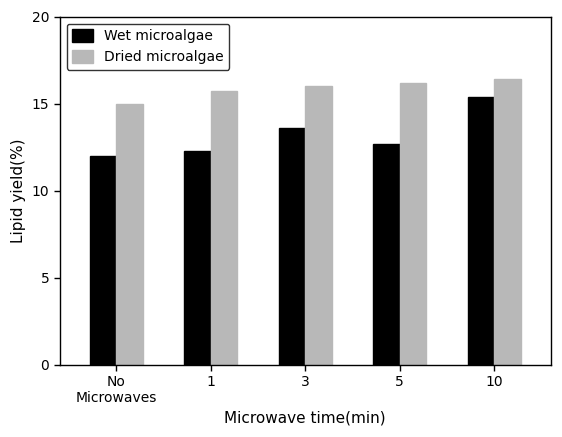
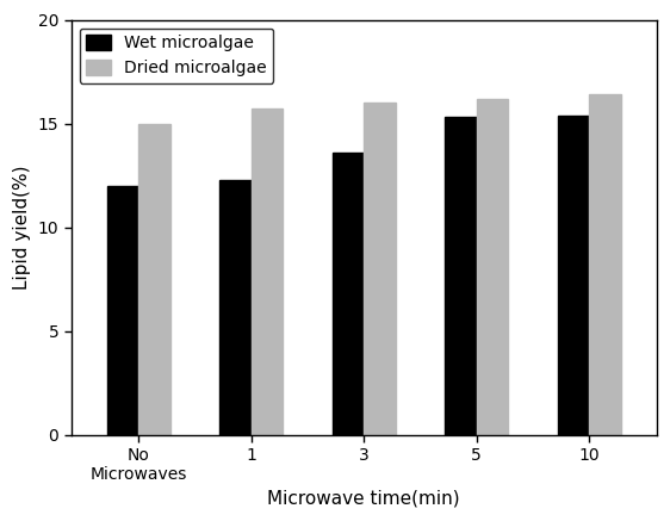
Wet microalgae/5: 12.7 -> 15.3
